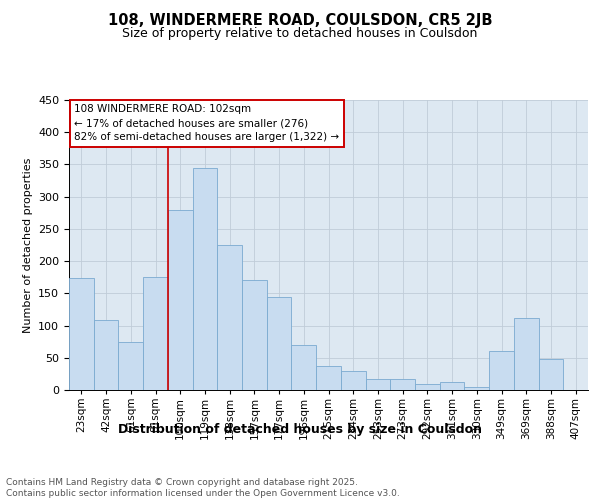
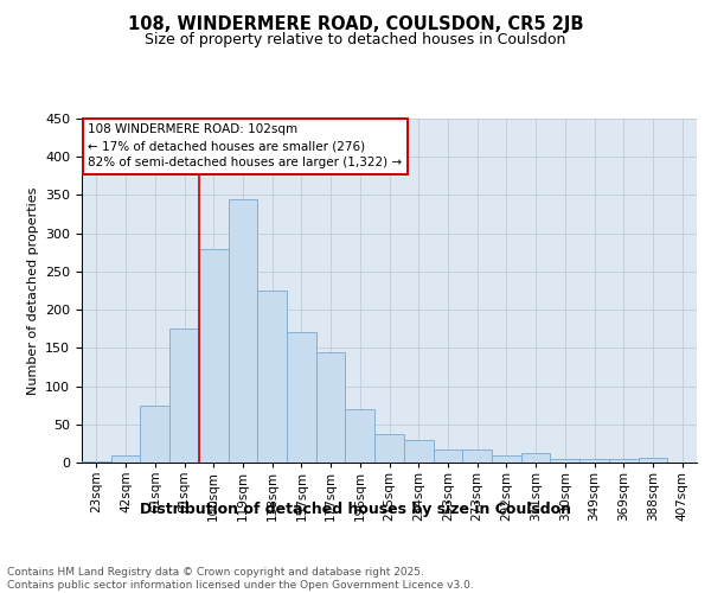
23sqm: 174 -> 2
42sqm: 108 -> 10
349sqm: 60 -> 5
369sqm: 112 -> 5
388sqm: 48 -> 6
